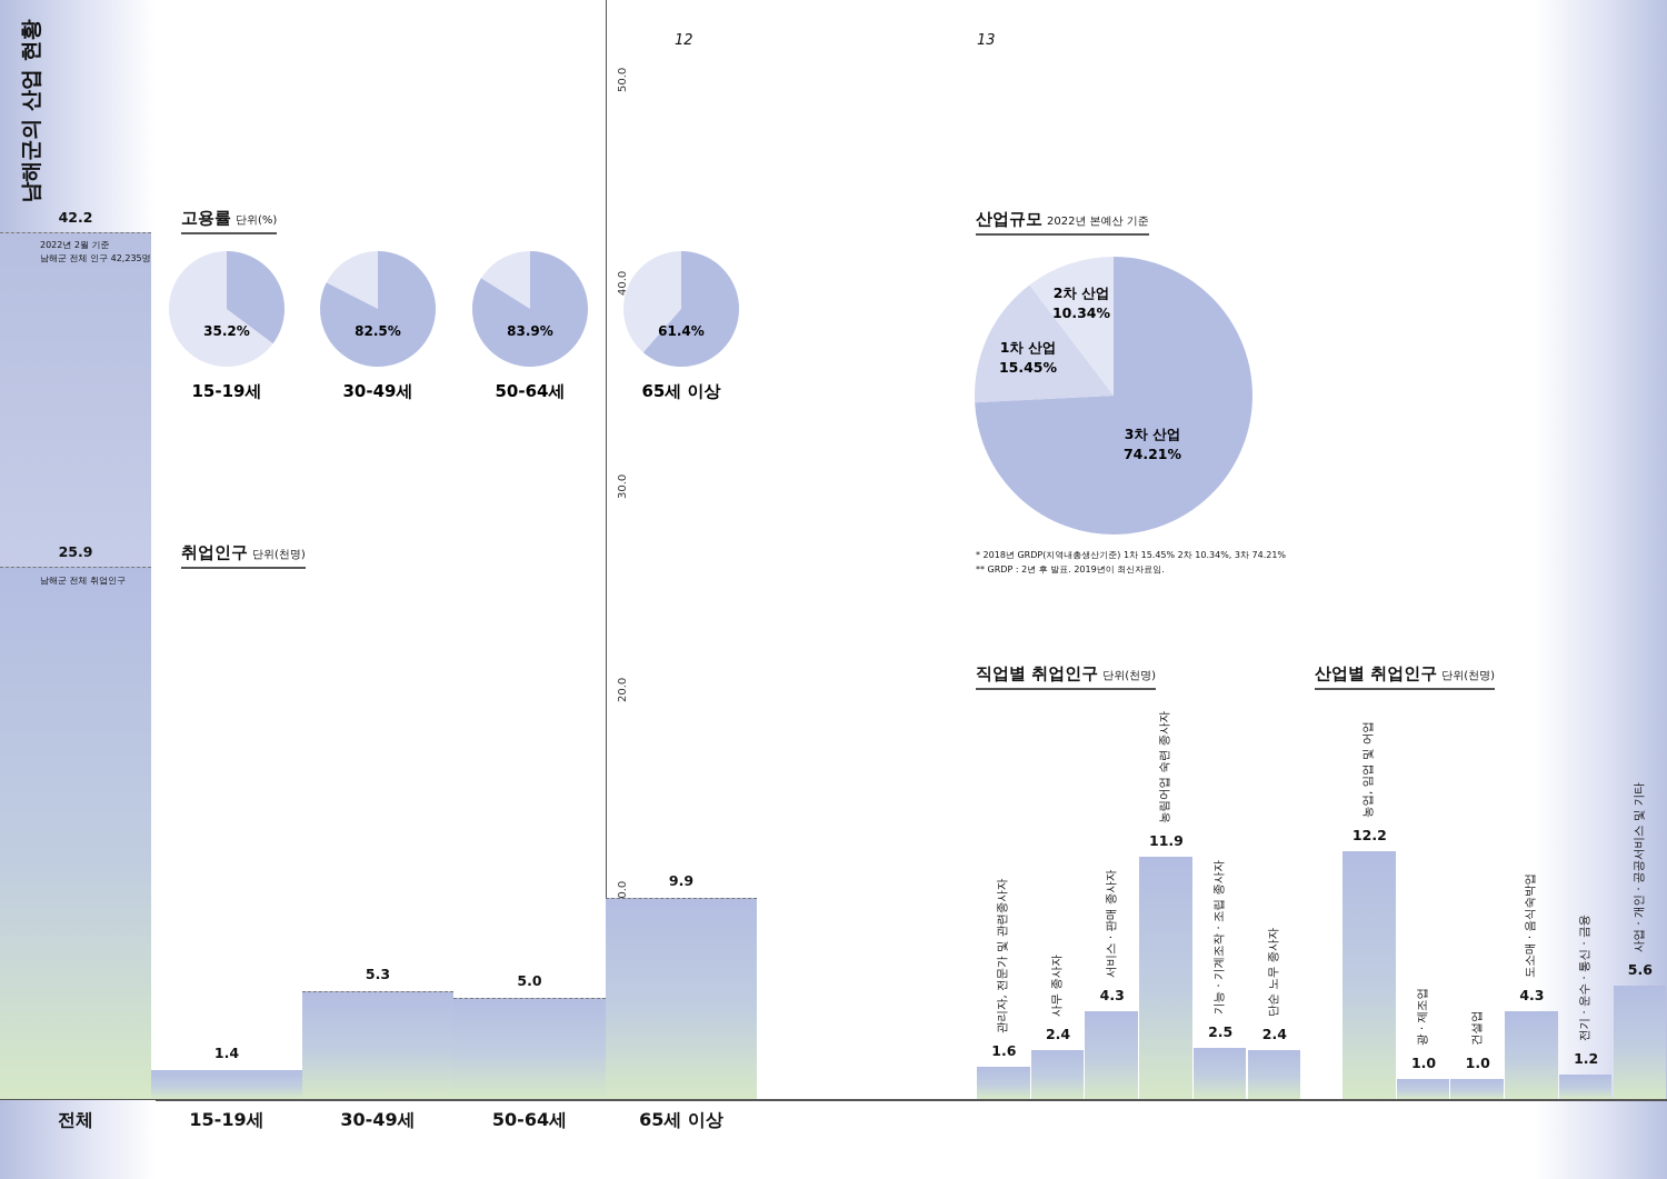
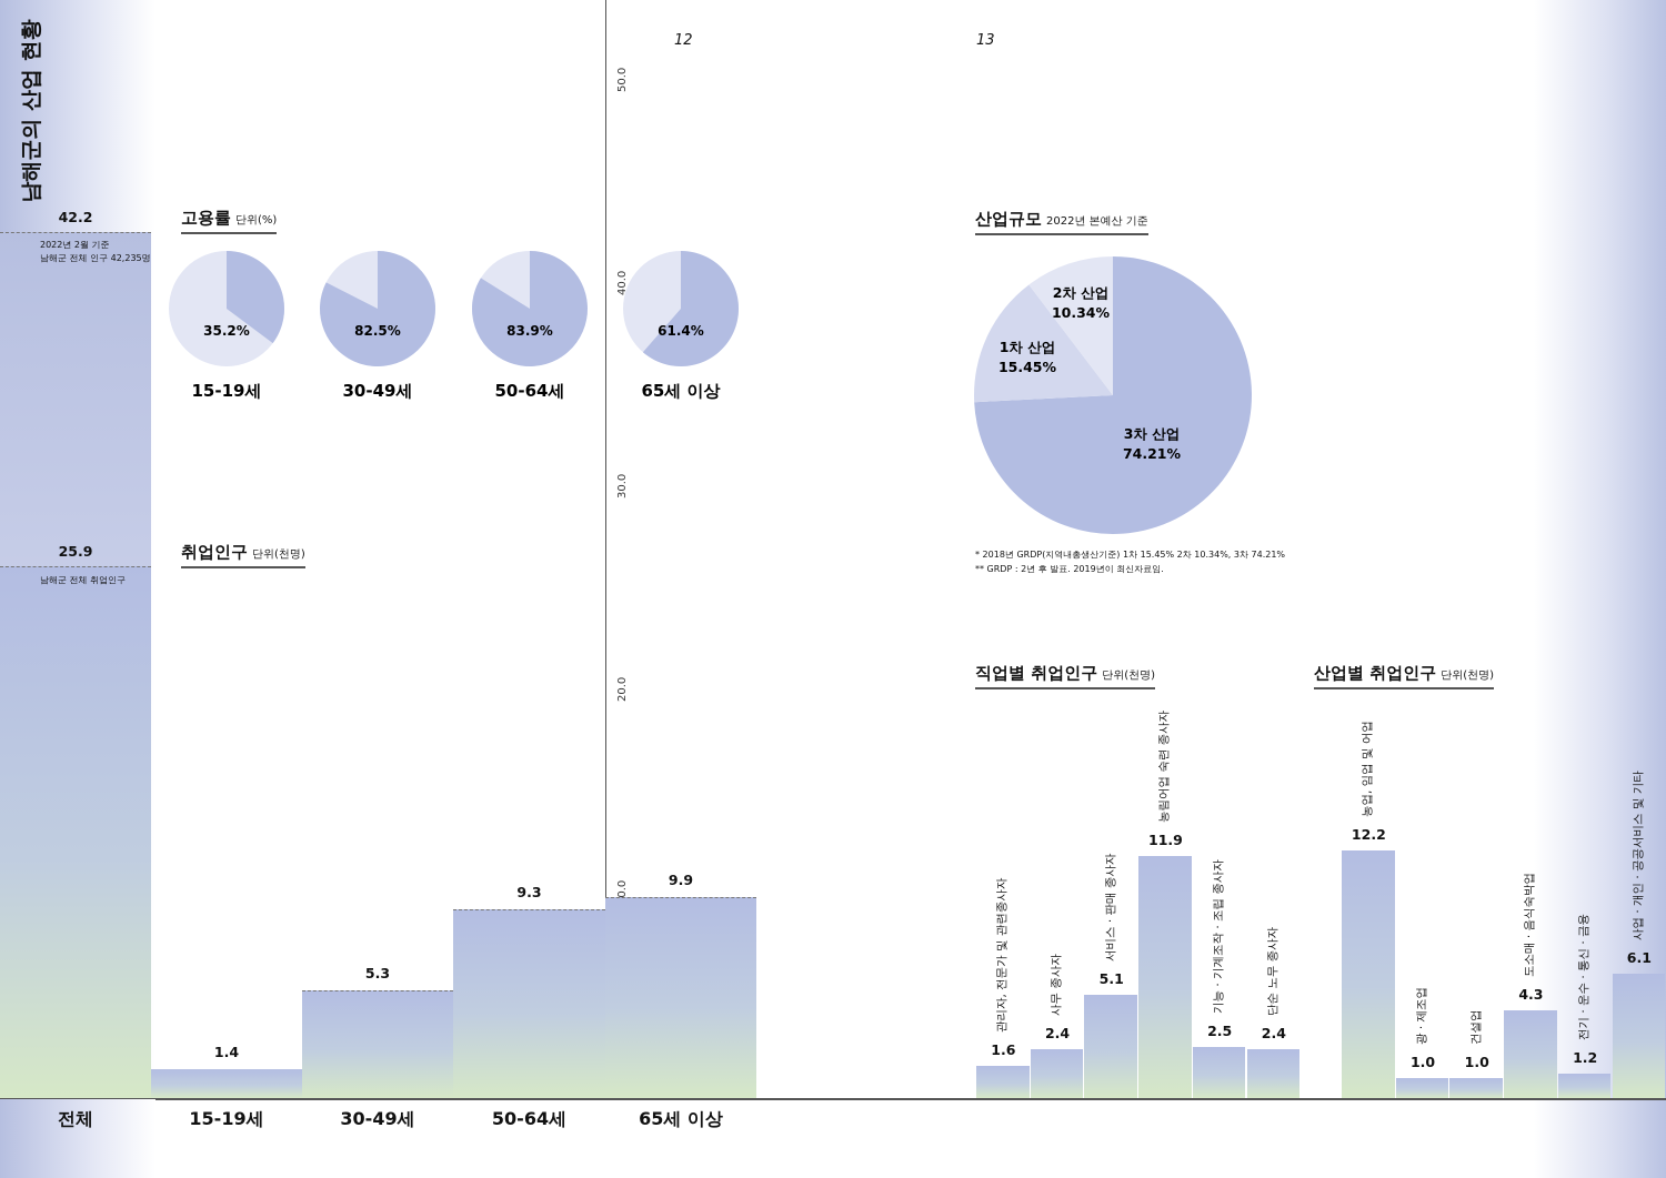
취업인구/50-64세: 5.0 -> 9.3
직업별 취업인구/서비스 · 판매 종사자: 4.3 -> 5.1
산업별 취업인구/사업 · 개인 · 공공서비스 및 기타: 5.6 -> 6.1
